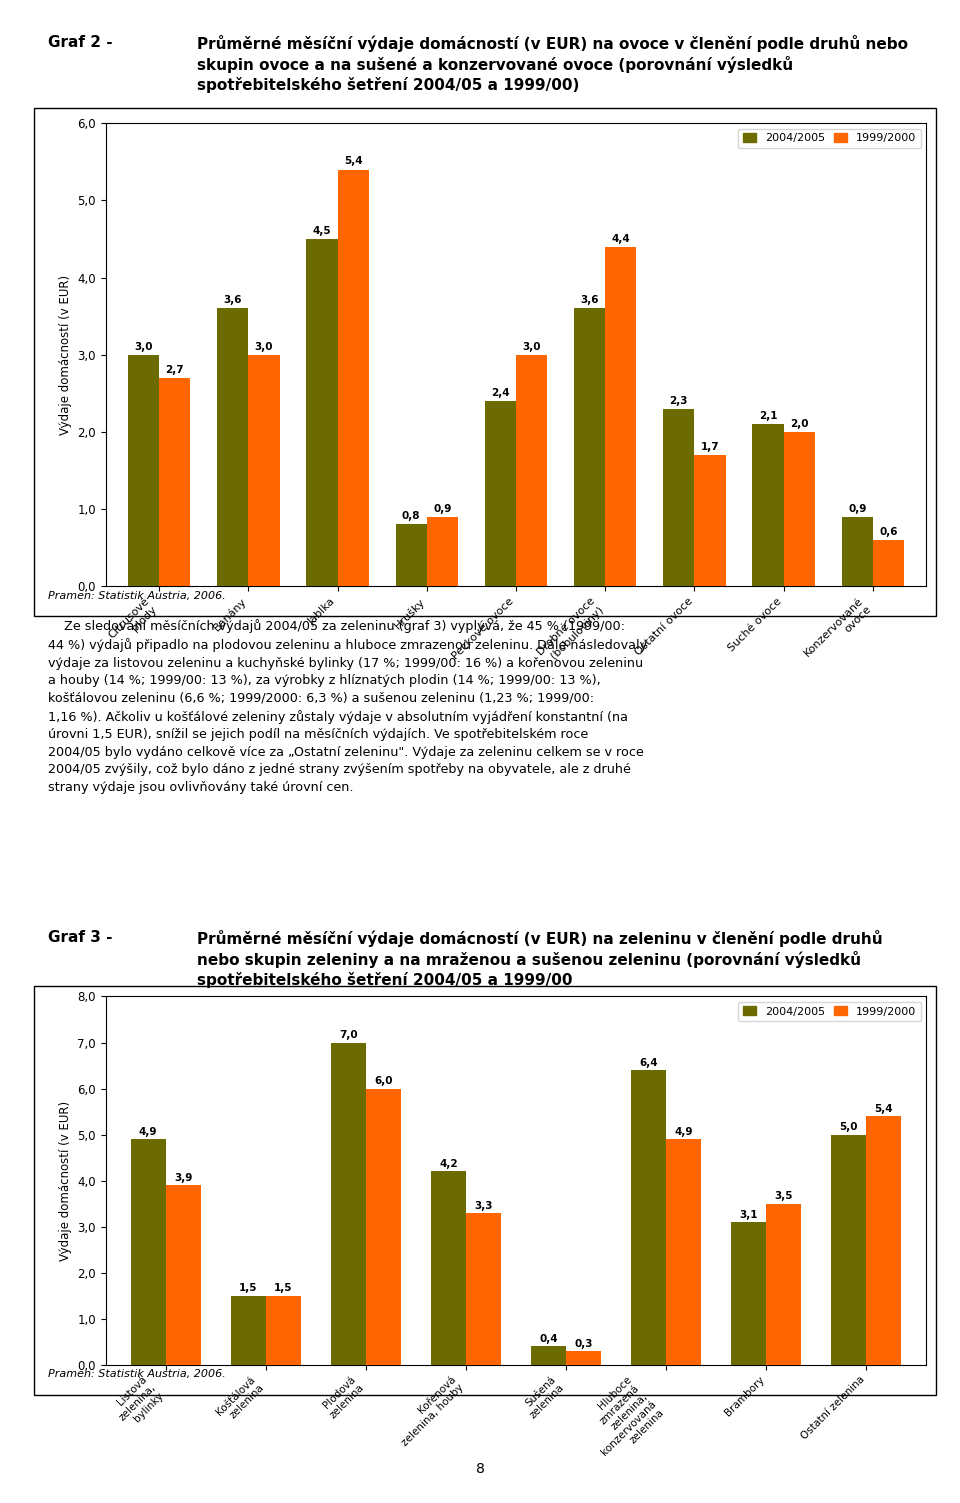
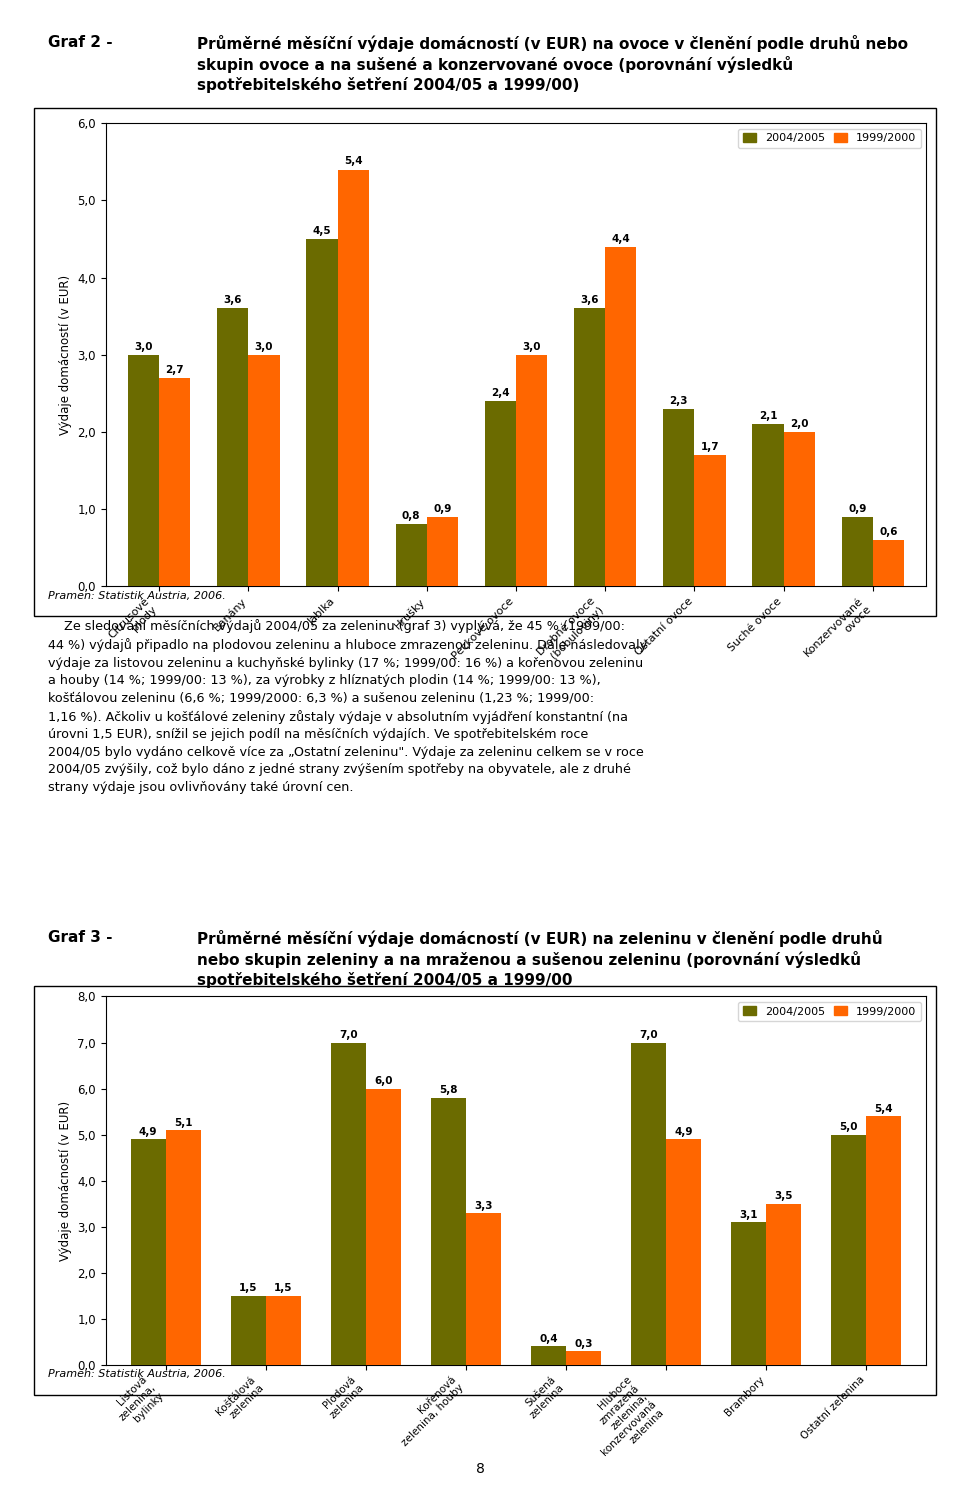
1999/2000/Listová zelenina, bylinky: 3,9 -> 5,1
2004/2005/Kořenová zelenina, houby: 4,2 -> 5,8
2004/2005/Hluboce zmrazená zelenina, konzervovaná zelenina: 6,4 -> 7,0
